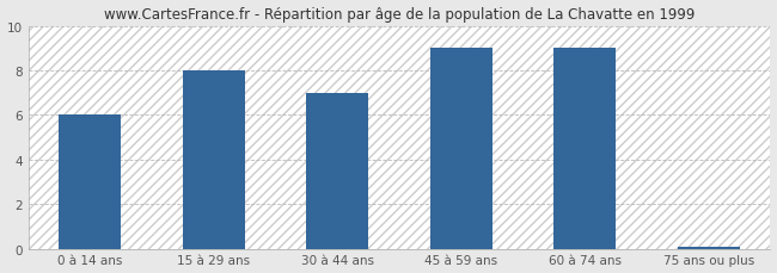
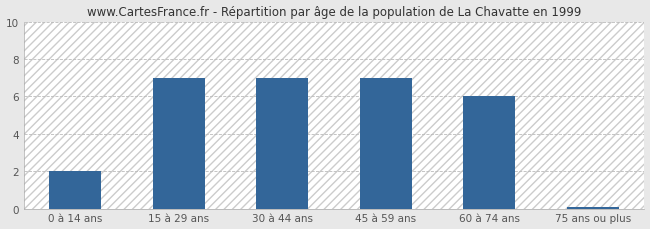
0 à 14 ans: 6.0 -> 2.0
15 à 29 ans: 8.0 -> 7.0
45 à 59 ans: 9.0 -> 7.0
60 à 74 ans: 9.0 -> 6.0
